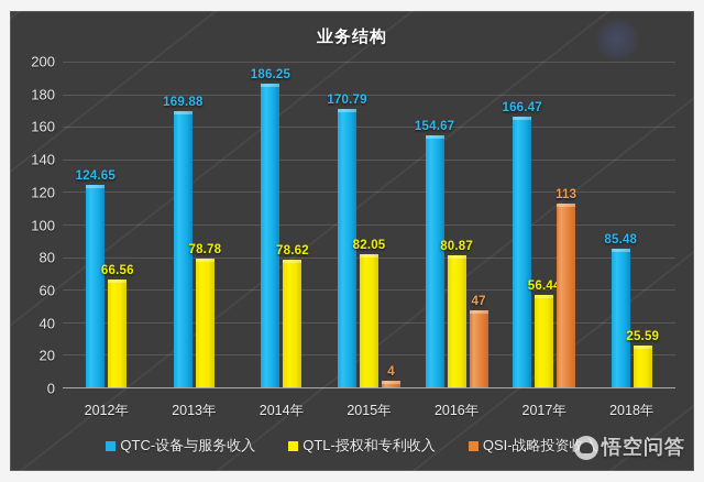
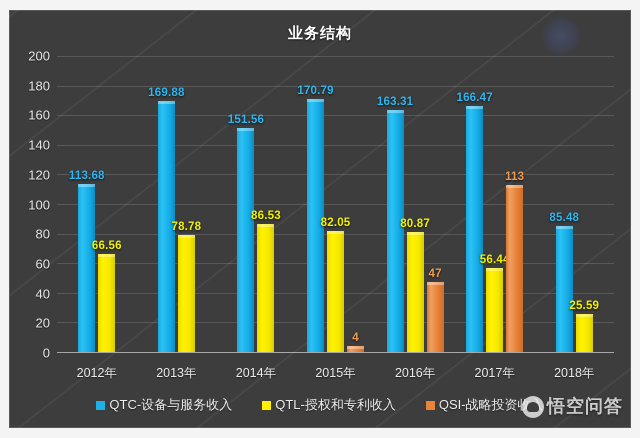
QTC-设备与服务收入/2012年: 124.65 -> 113.68
QTC-设备与服务收入/2014年: 186.25 -> 151.56
QTL-授权和专利收入/2014年: 78.62 -> 86.53
QTC-设备与服务收入/2016年: 154.67 -> 163.31
